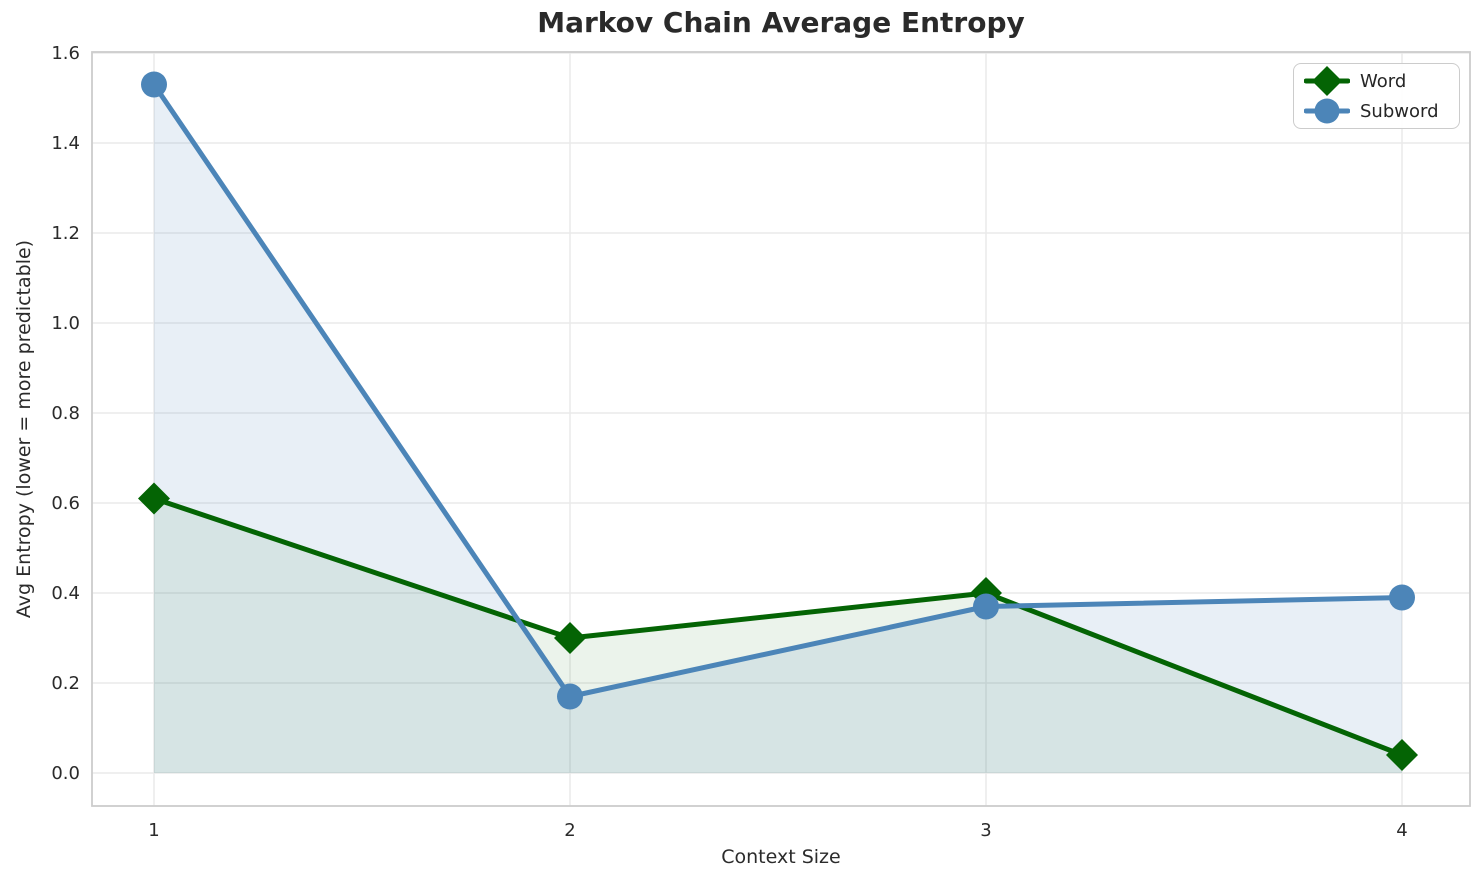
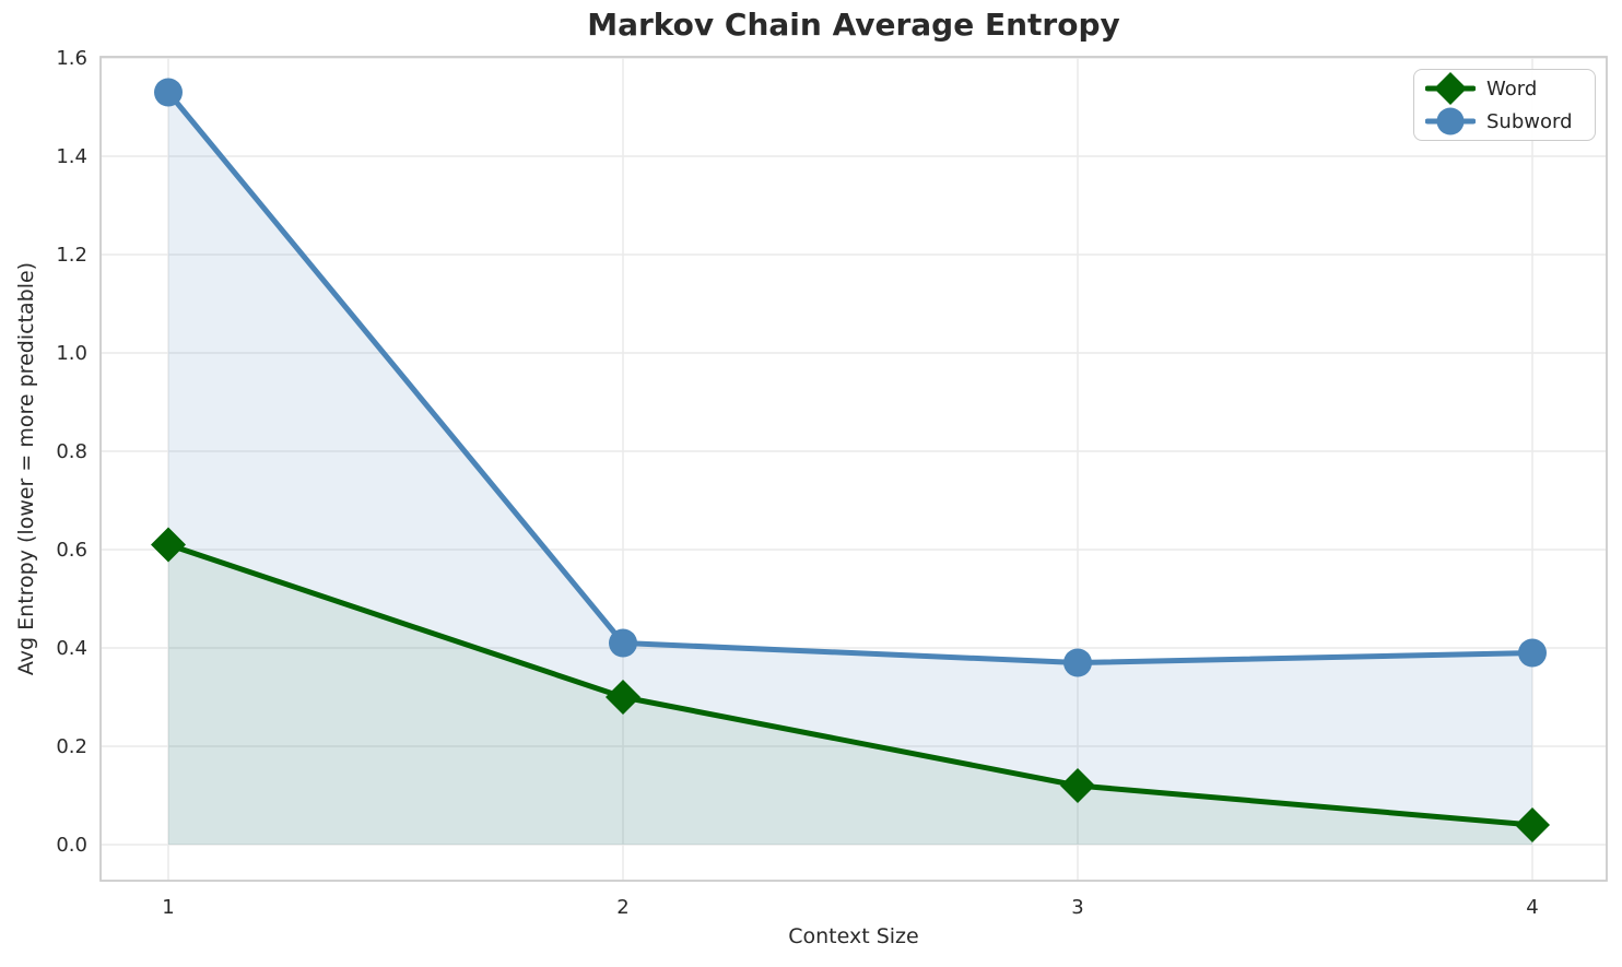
Subword/2: 0.17 -> 0.41
Word/3: 0.40 -> 0.12
